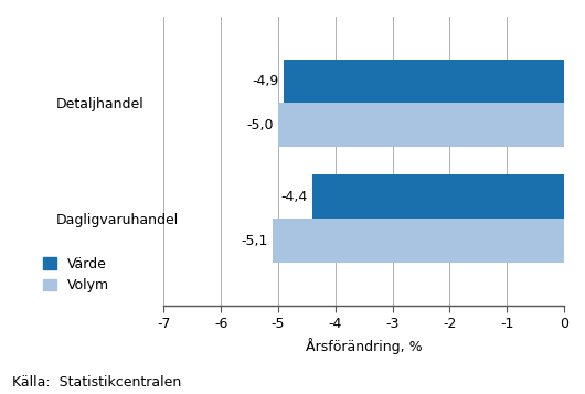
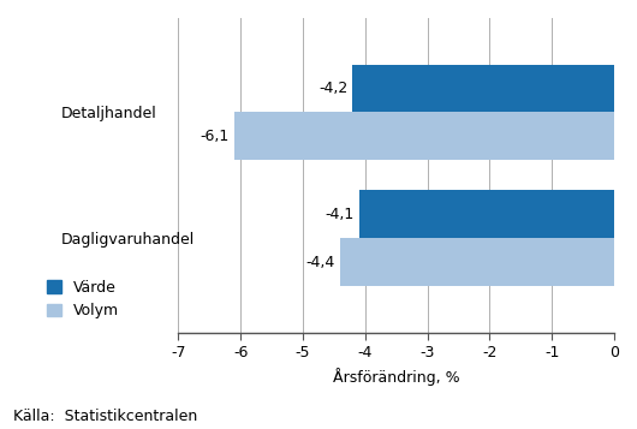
Värde/Detaljhandel: -4,9 -> -4,2
Volym/Detaljhandel: -5,0 -> -6,1
Värde/Dagligvaruhandel: -4,4 -> -4,1
Volym/Dagligvaruhandel: -5,1 -> -4,4
